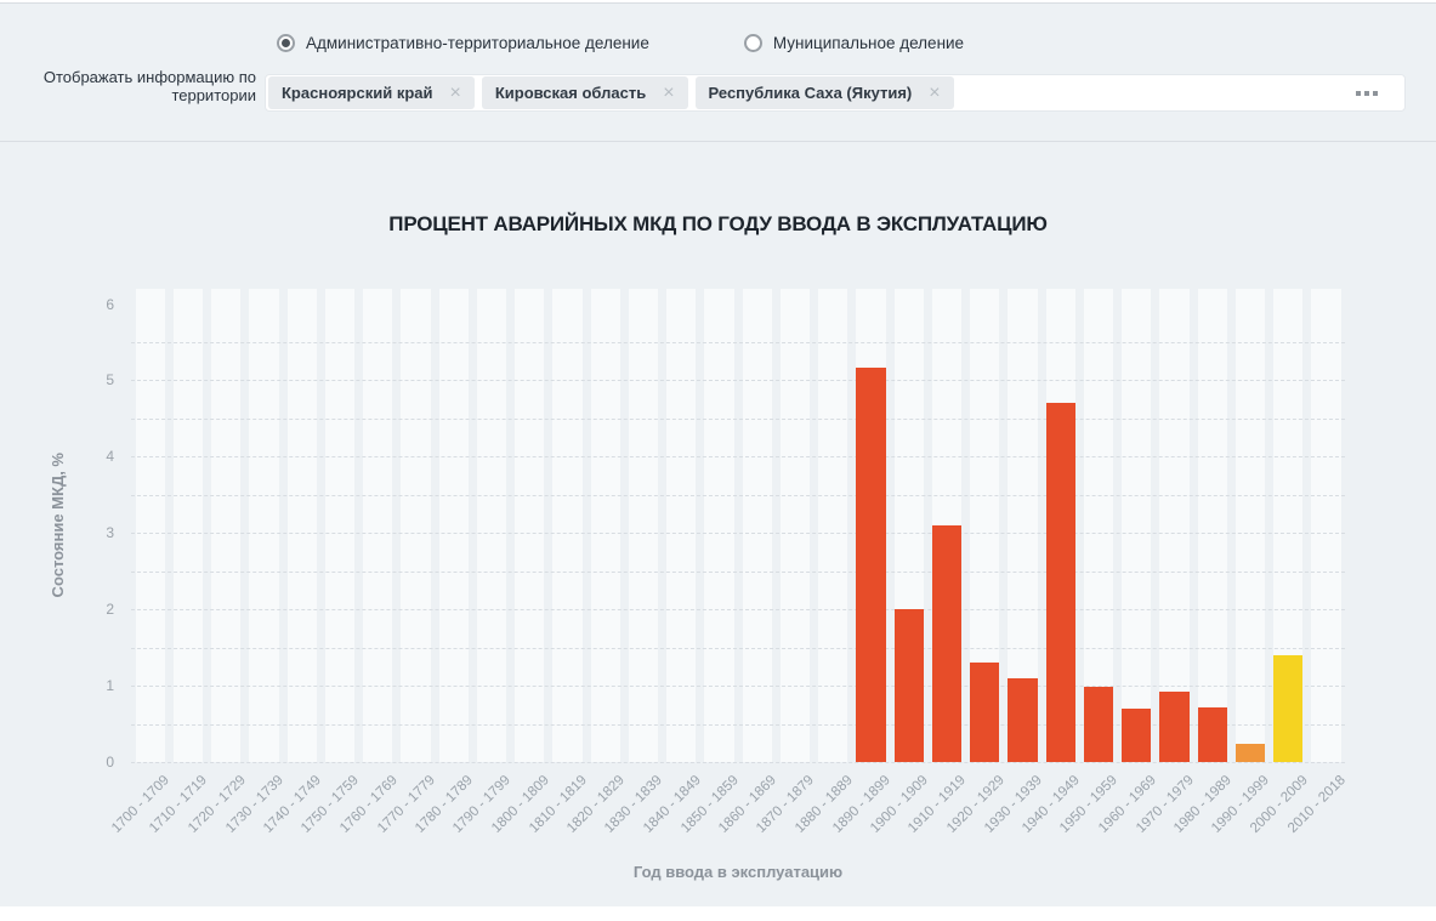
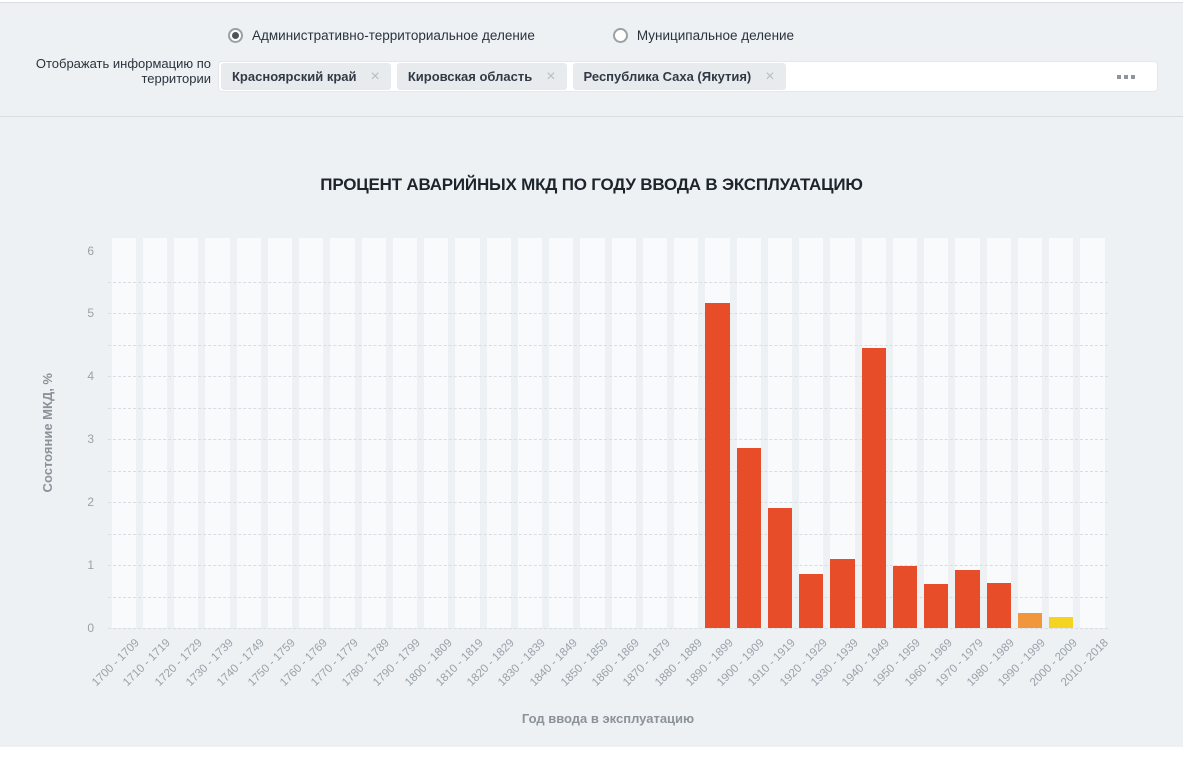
1900 - 1909: 2.0 -> 2.9
1910 - 1919: 3.1 -> 1.9
1920 - 1929: 1.3 -> 0.9
1940 - 1949: 4.7 -> 4.5
2000 - 2009: 1.4 -> 0.2
